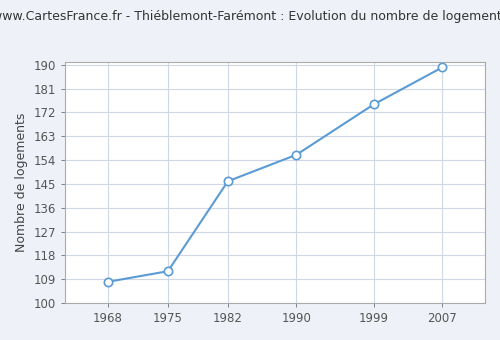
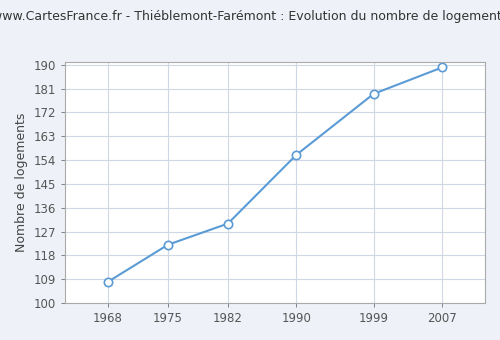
1975: 112 -> 122
1982: 146 -> 130
1999: 175 -> 179
